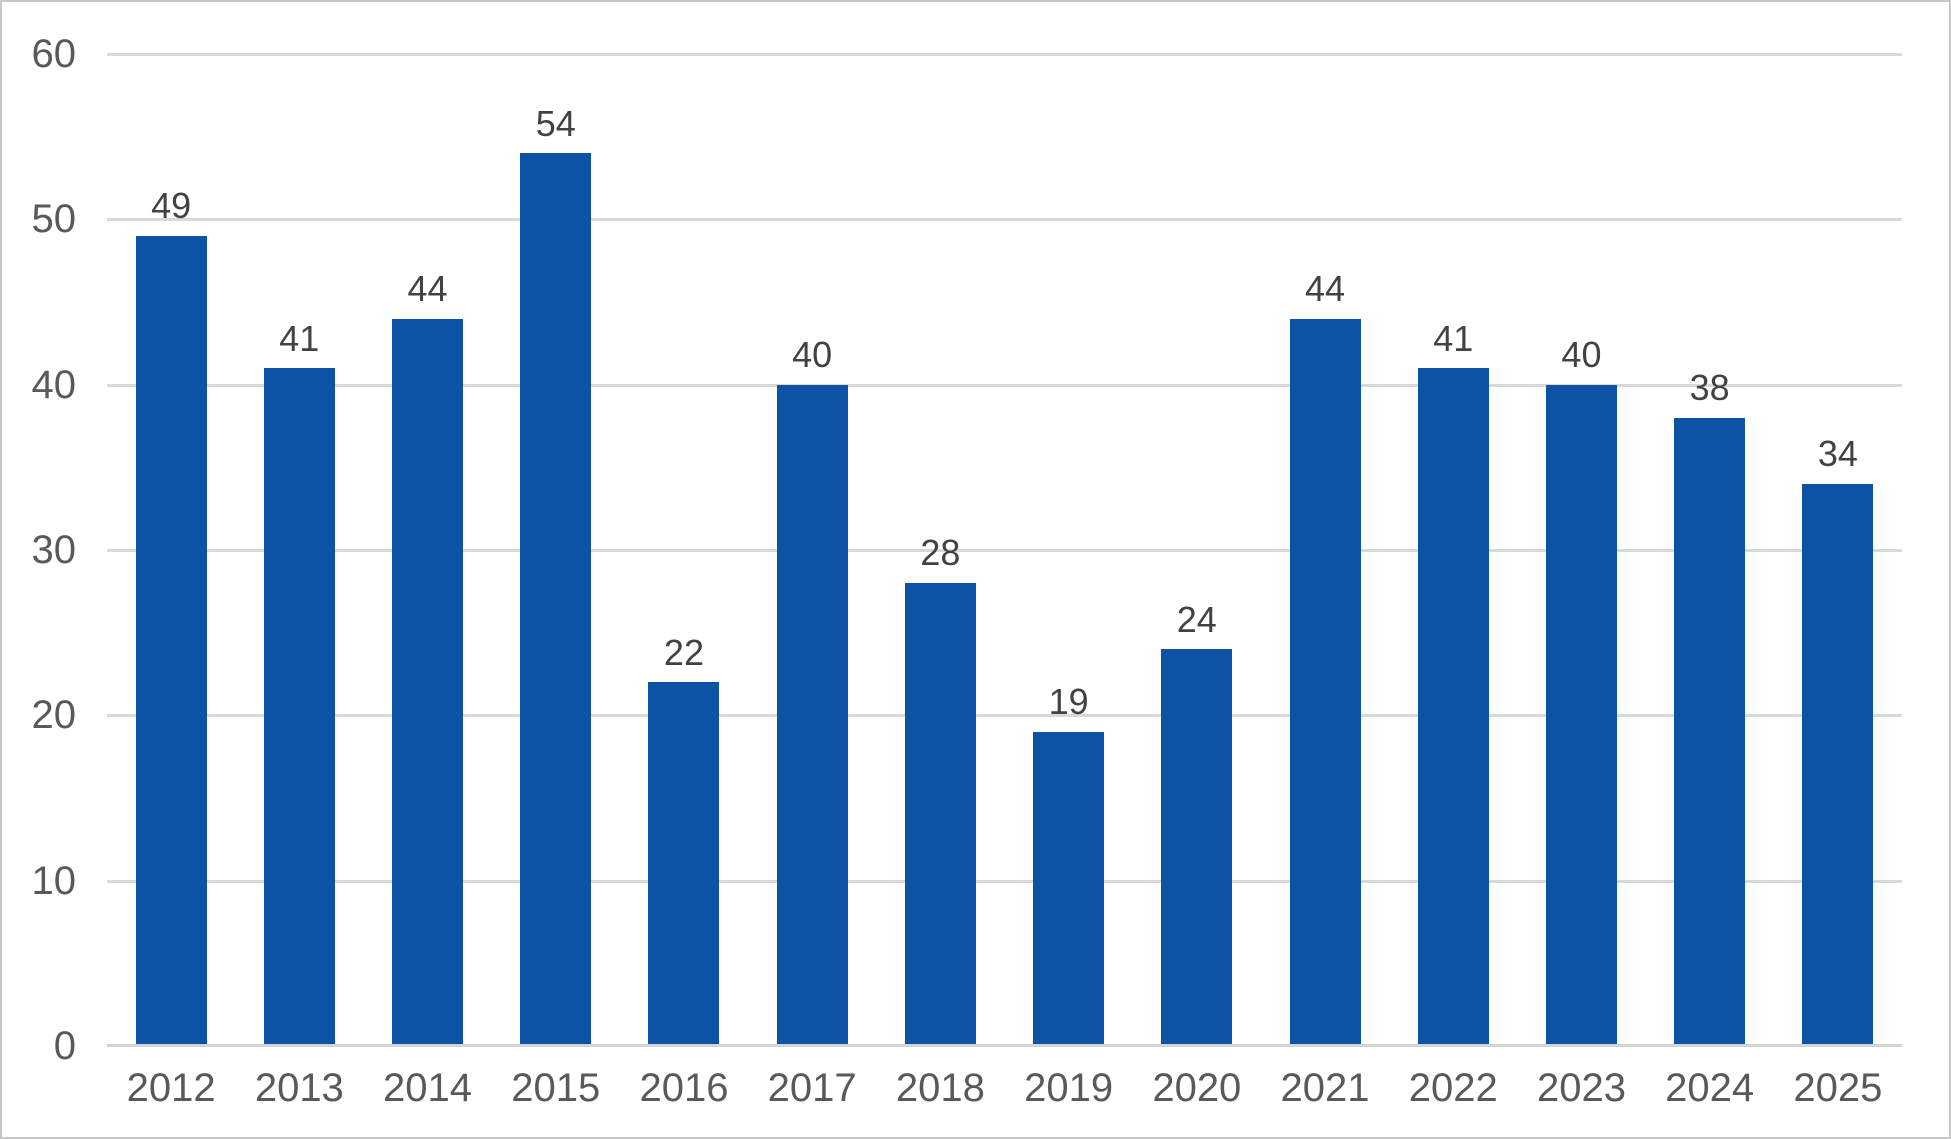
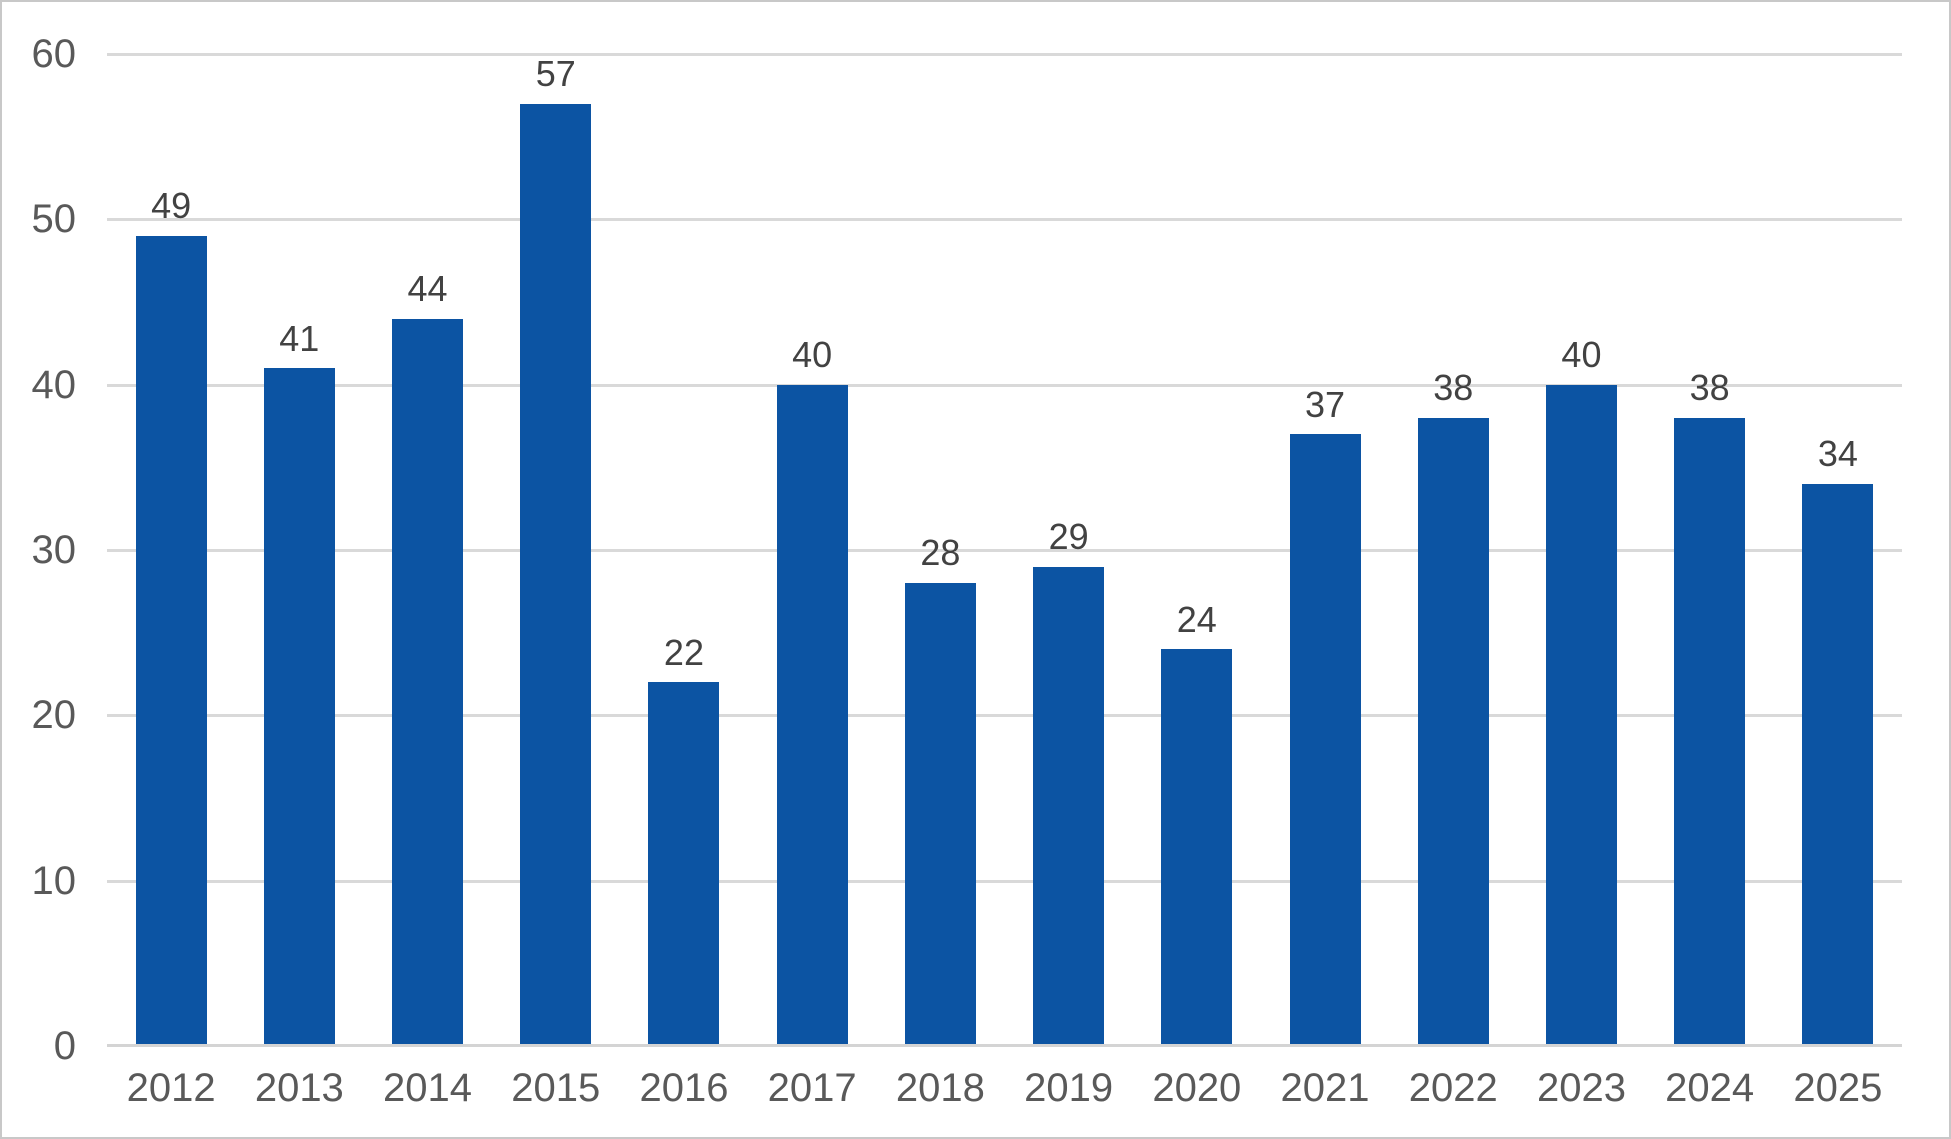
2015: 54 -> 57
2019: 19 -> 29
2021: 44 -> 37
2022: 41 -> 38
